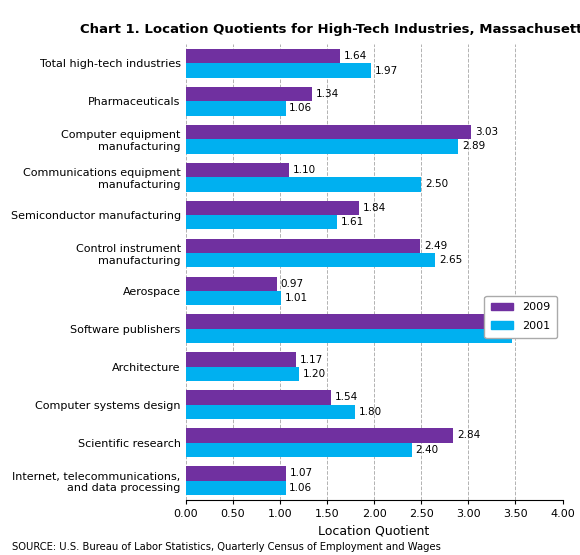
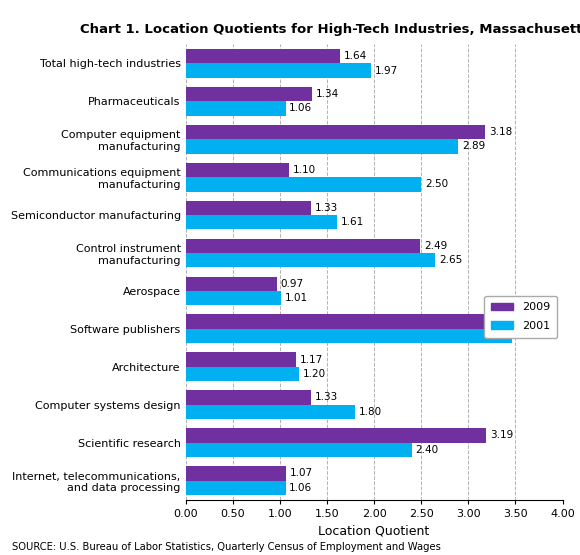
2009/Computer equipment manufacturing: 3.03 -> 3.18
2009/Semiconductor manufacturing: 1.84 -> 1.33
2009/Computer systems design: 1.54 -> 1.33
2009/Scientific research: 2.84 -> 3.19
